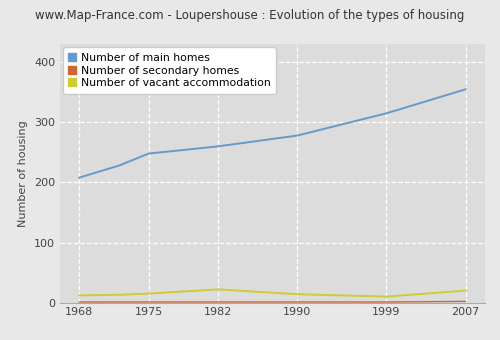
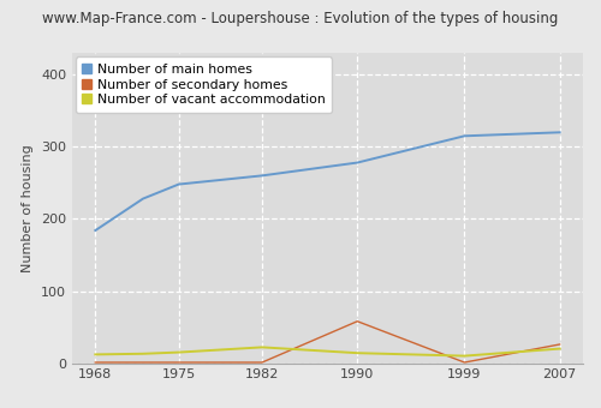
Number of main homes/1968: 208 -> 184
Number of secondary homes/1990: 1 -> 58
Number of main homes/2007: 355 -> 320
Number of secondary homes/2007: 2 -> 26
